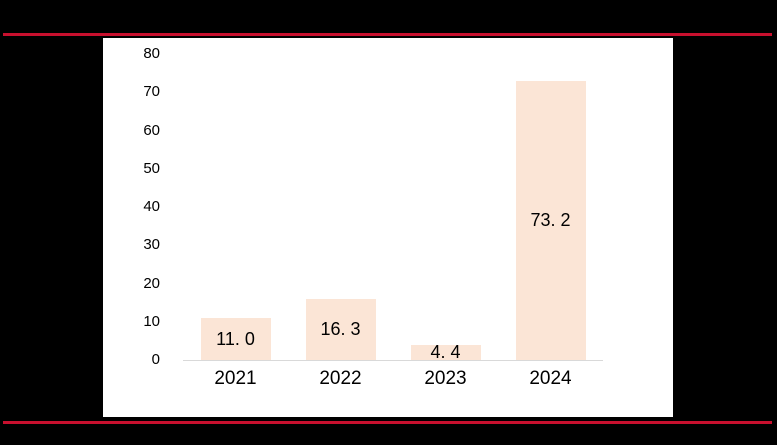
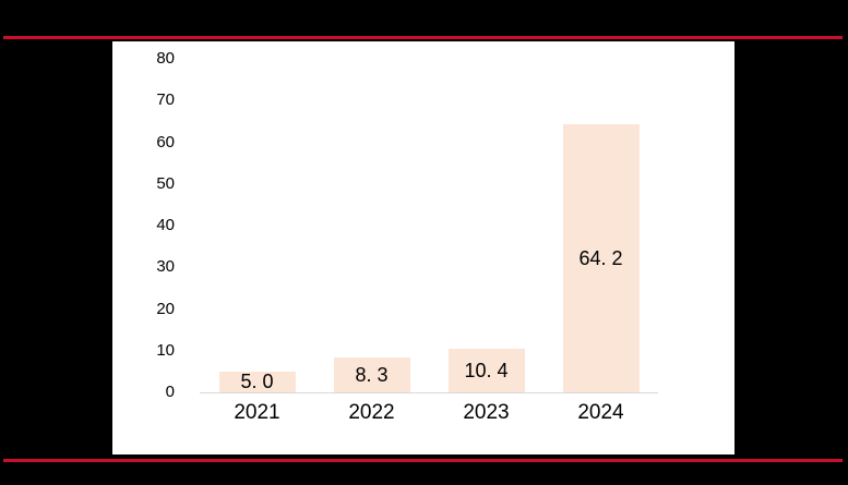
2021: 11 -> 5
2022: 16 -> 8
2023: 4 -> 10
2024: 73 -> 64
